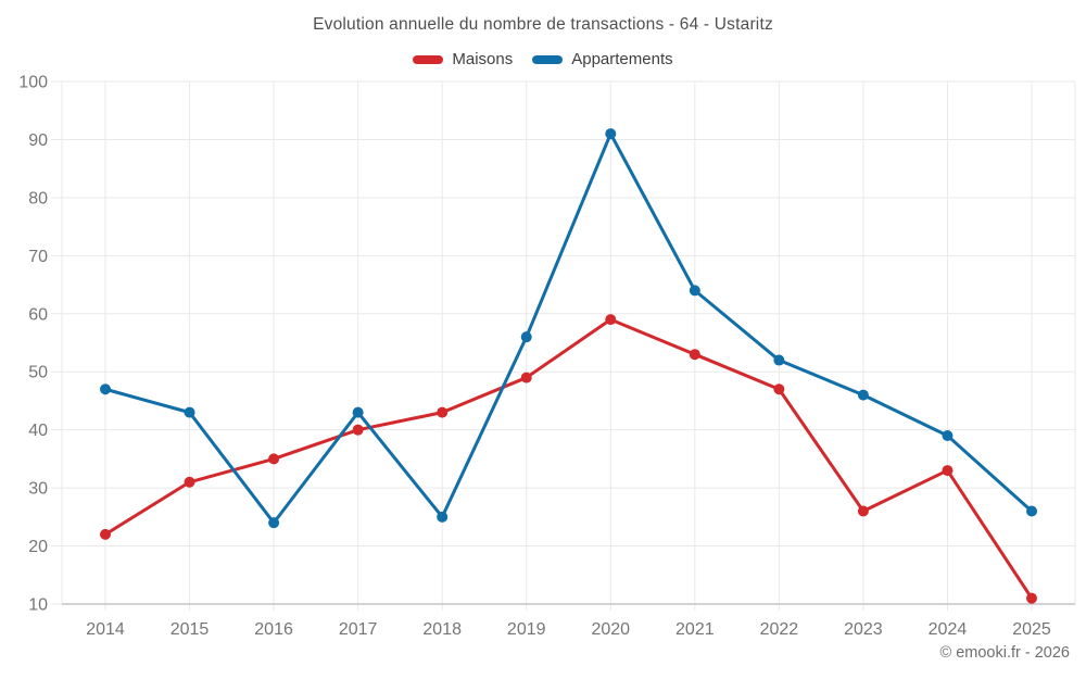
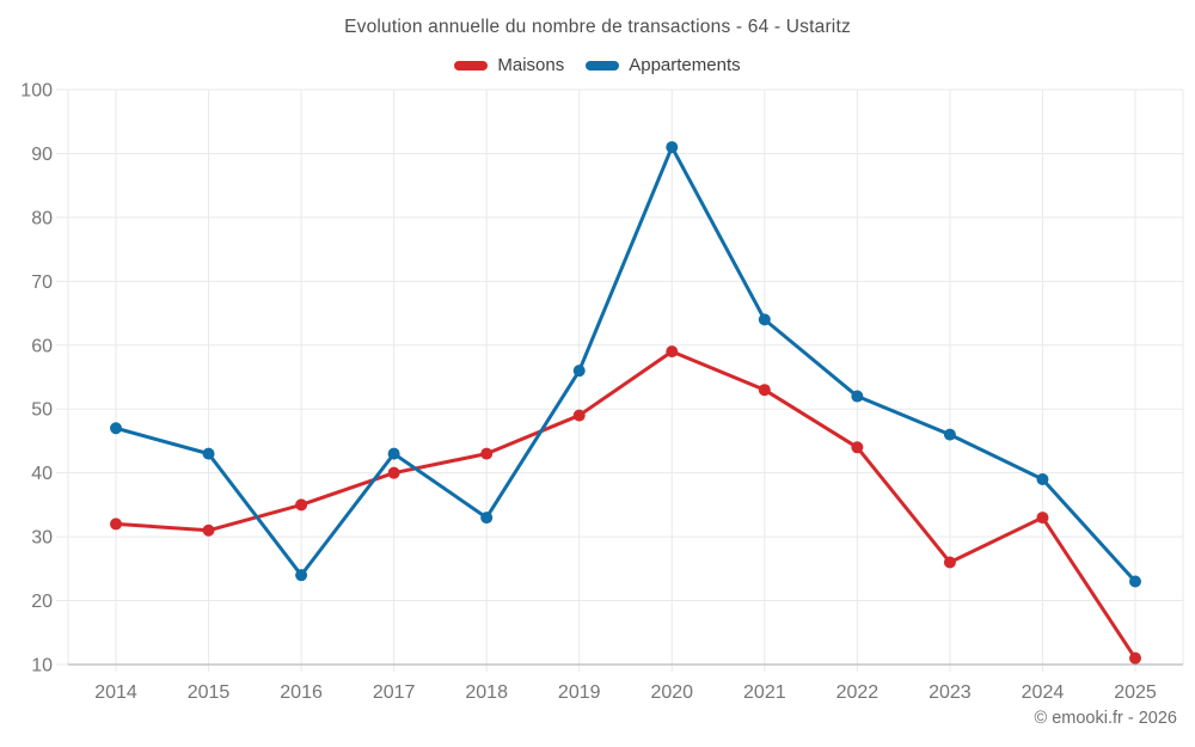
Maisons/2014: 22 -> 32
Appartements/2018: 25 -> 33
Maisons/2022: 47 -> 44
Appartements/2025: 26 -> 23
